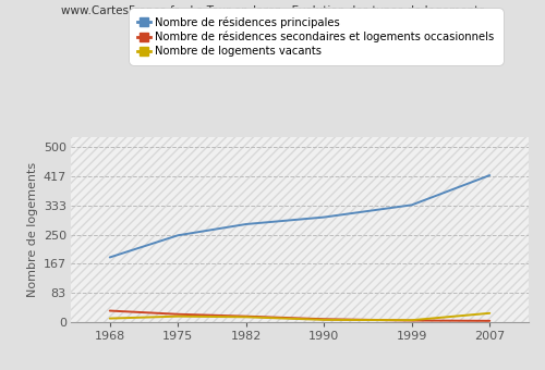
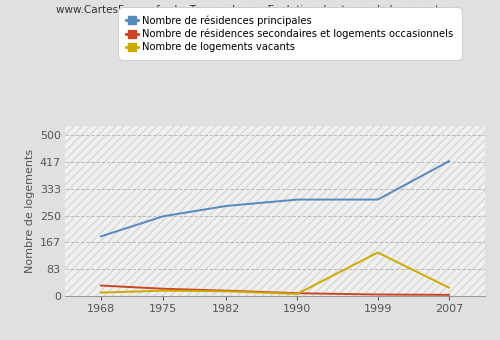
Nombre de résidences principales/1999: 335 -> 300
Nombre de logements vacants/1999: 5 -> 135
